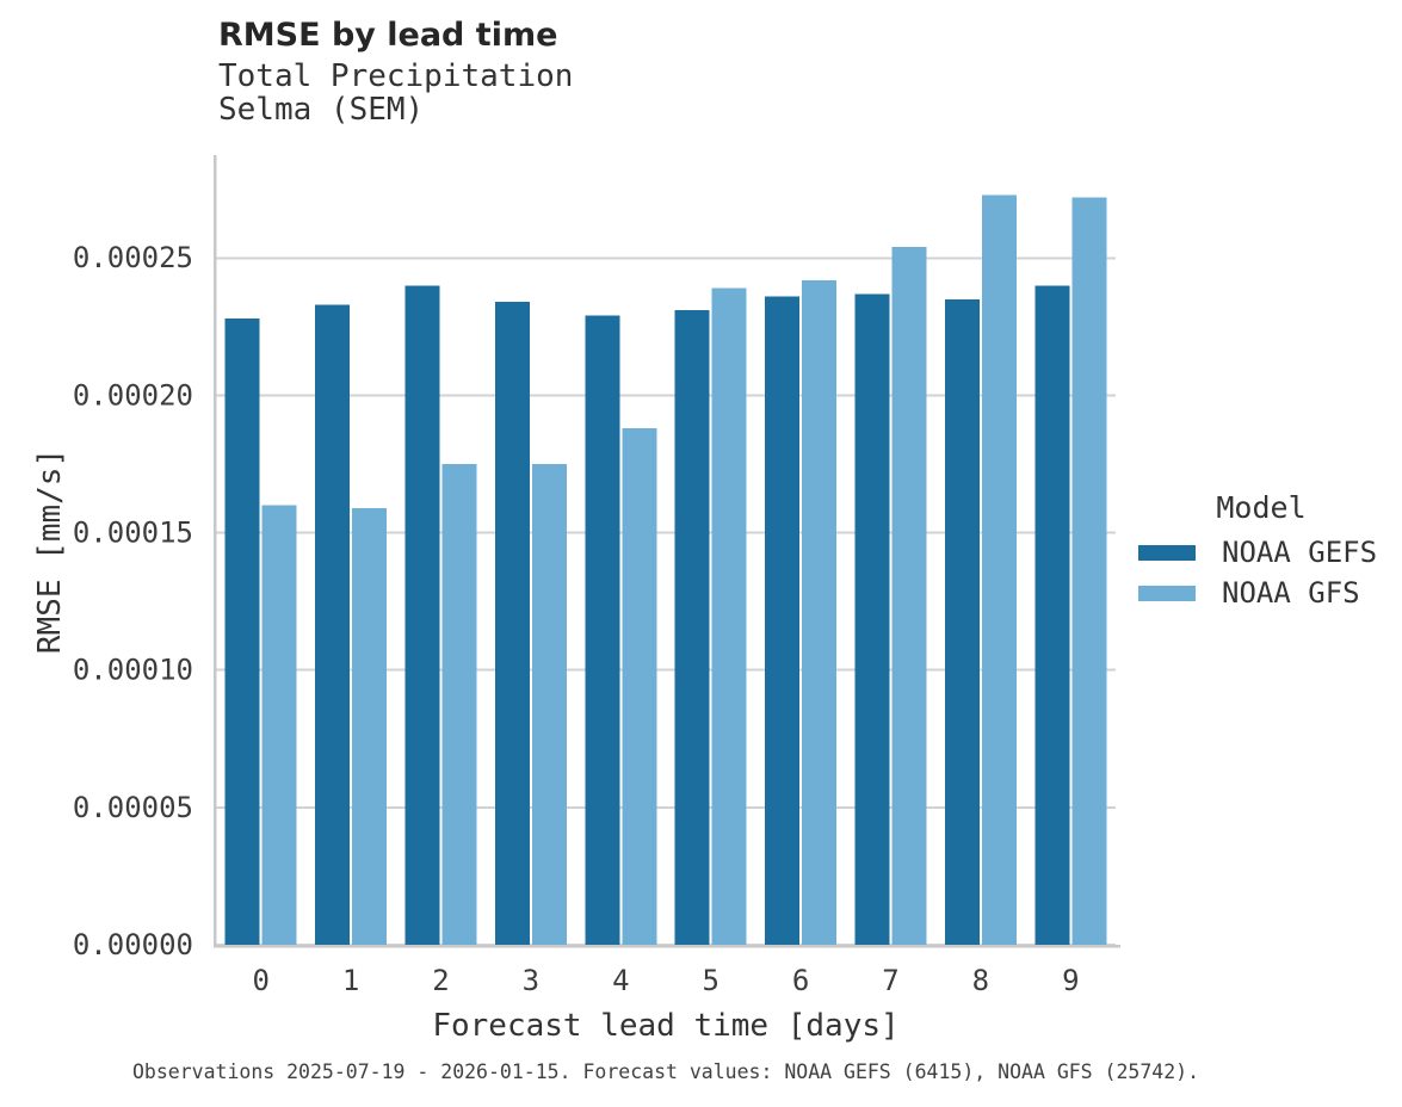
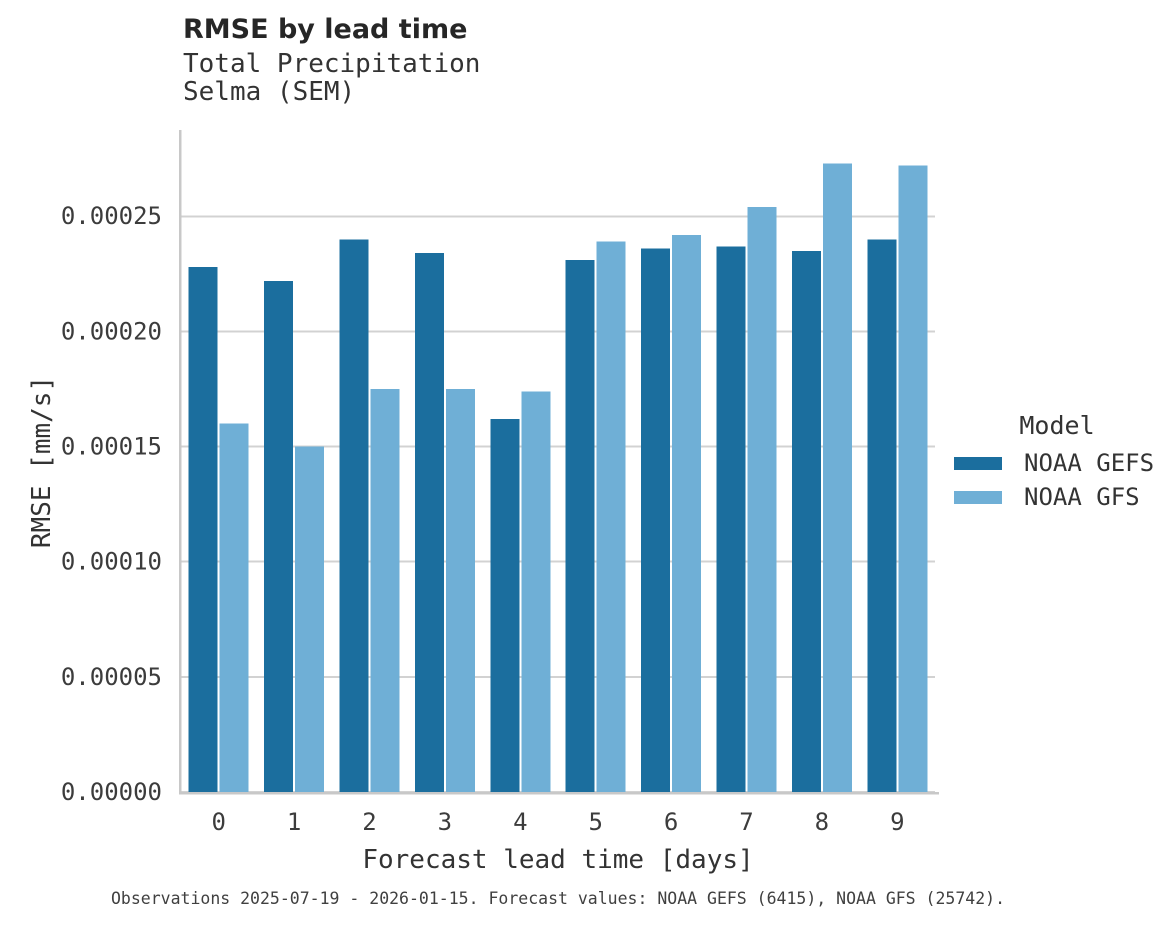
NOAA GEFS/1: 0.000233 -> 0.000222
NOAA GFS/1: 0.000159 -> 0.000150
NOAA GEFS/4: 0.000229 -> 0.000162
NOAA GFS/4: 0.000188 -> 0.000174
